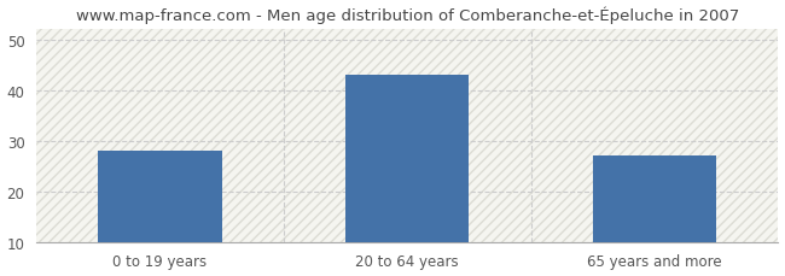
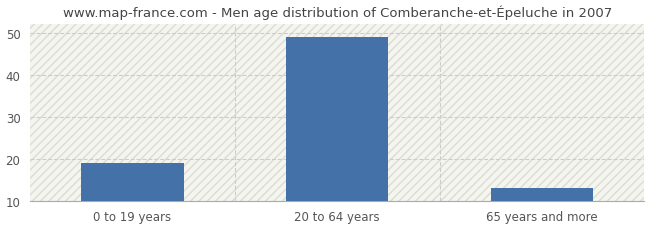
0 to 19 years: 28 -> 19
20 to 64 years: 43 -> 49
65 years and more: 27 -> 13
